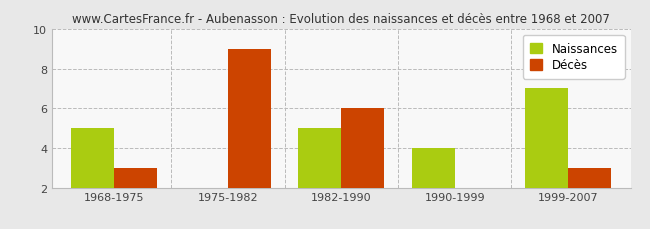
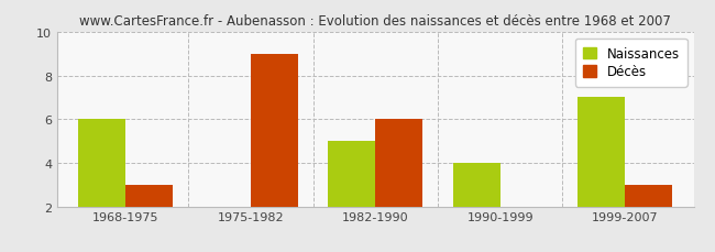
Naissances/1968-1975: 5 -> 6
